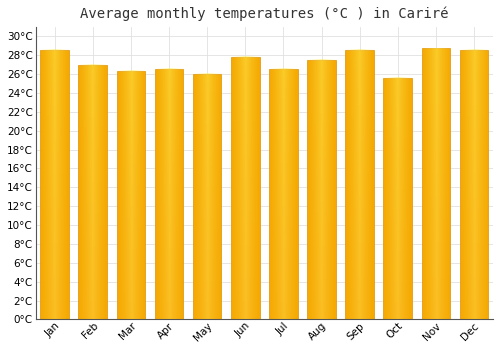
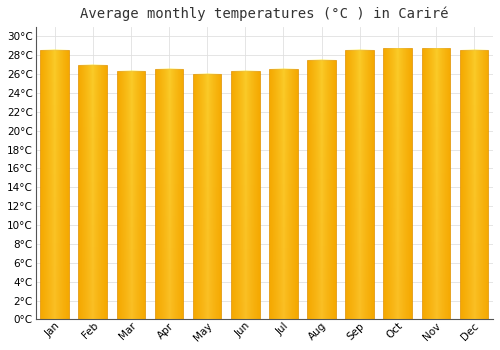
Jun: 27.8°C -> 26.3°C
Oct: 25.6°C -> 28.7°C
